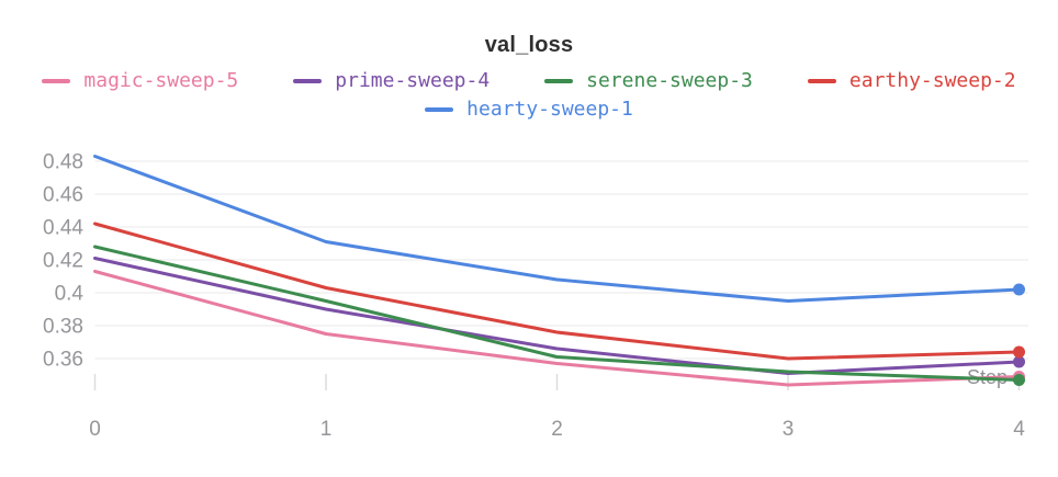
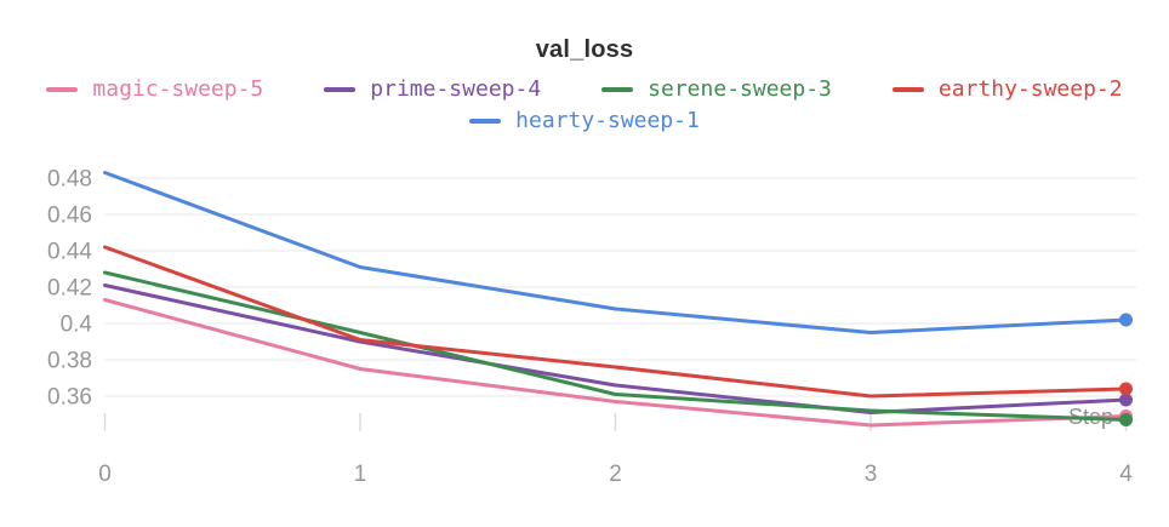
earthy-sweep-2/1: 0.403 -> 0.391
